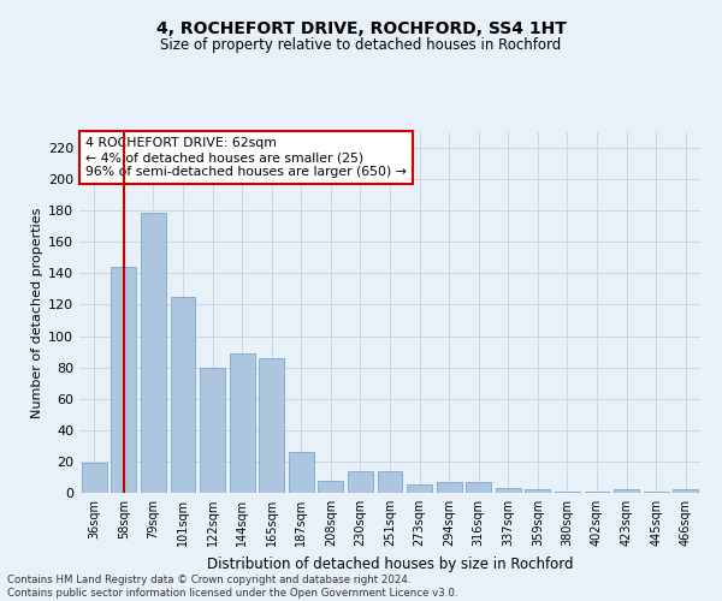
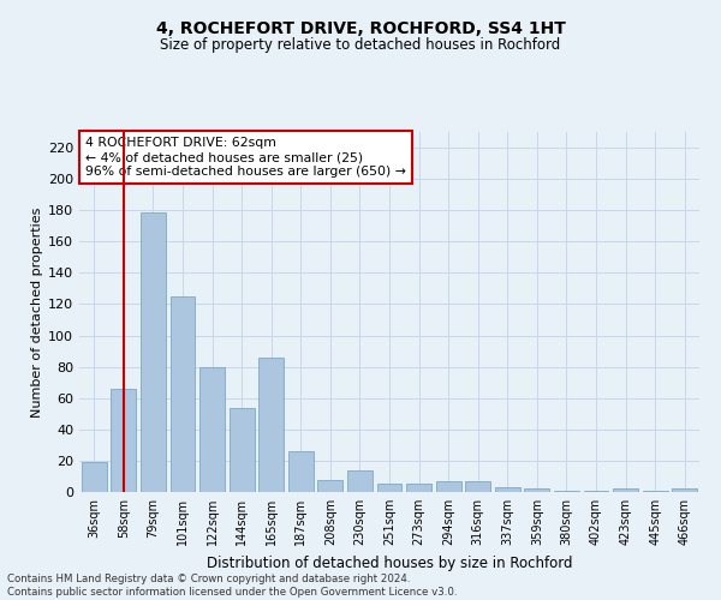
58sqm: 144 -> 66
144sqm: 89 -> 54
251sqm: 14 -> 5
